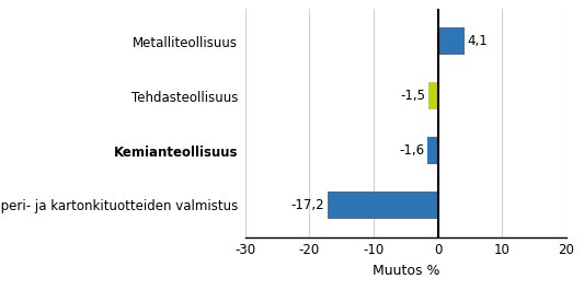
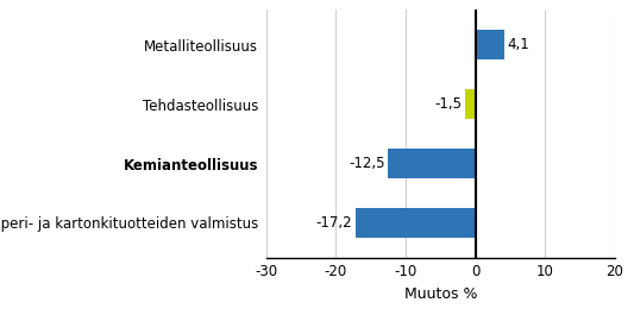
Kemianteollisuus: -1,6 -> -12,5
